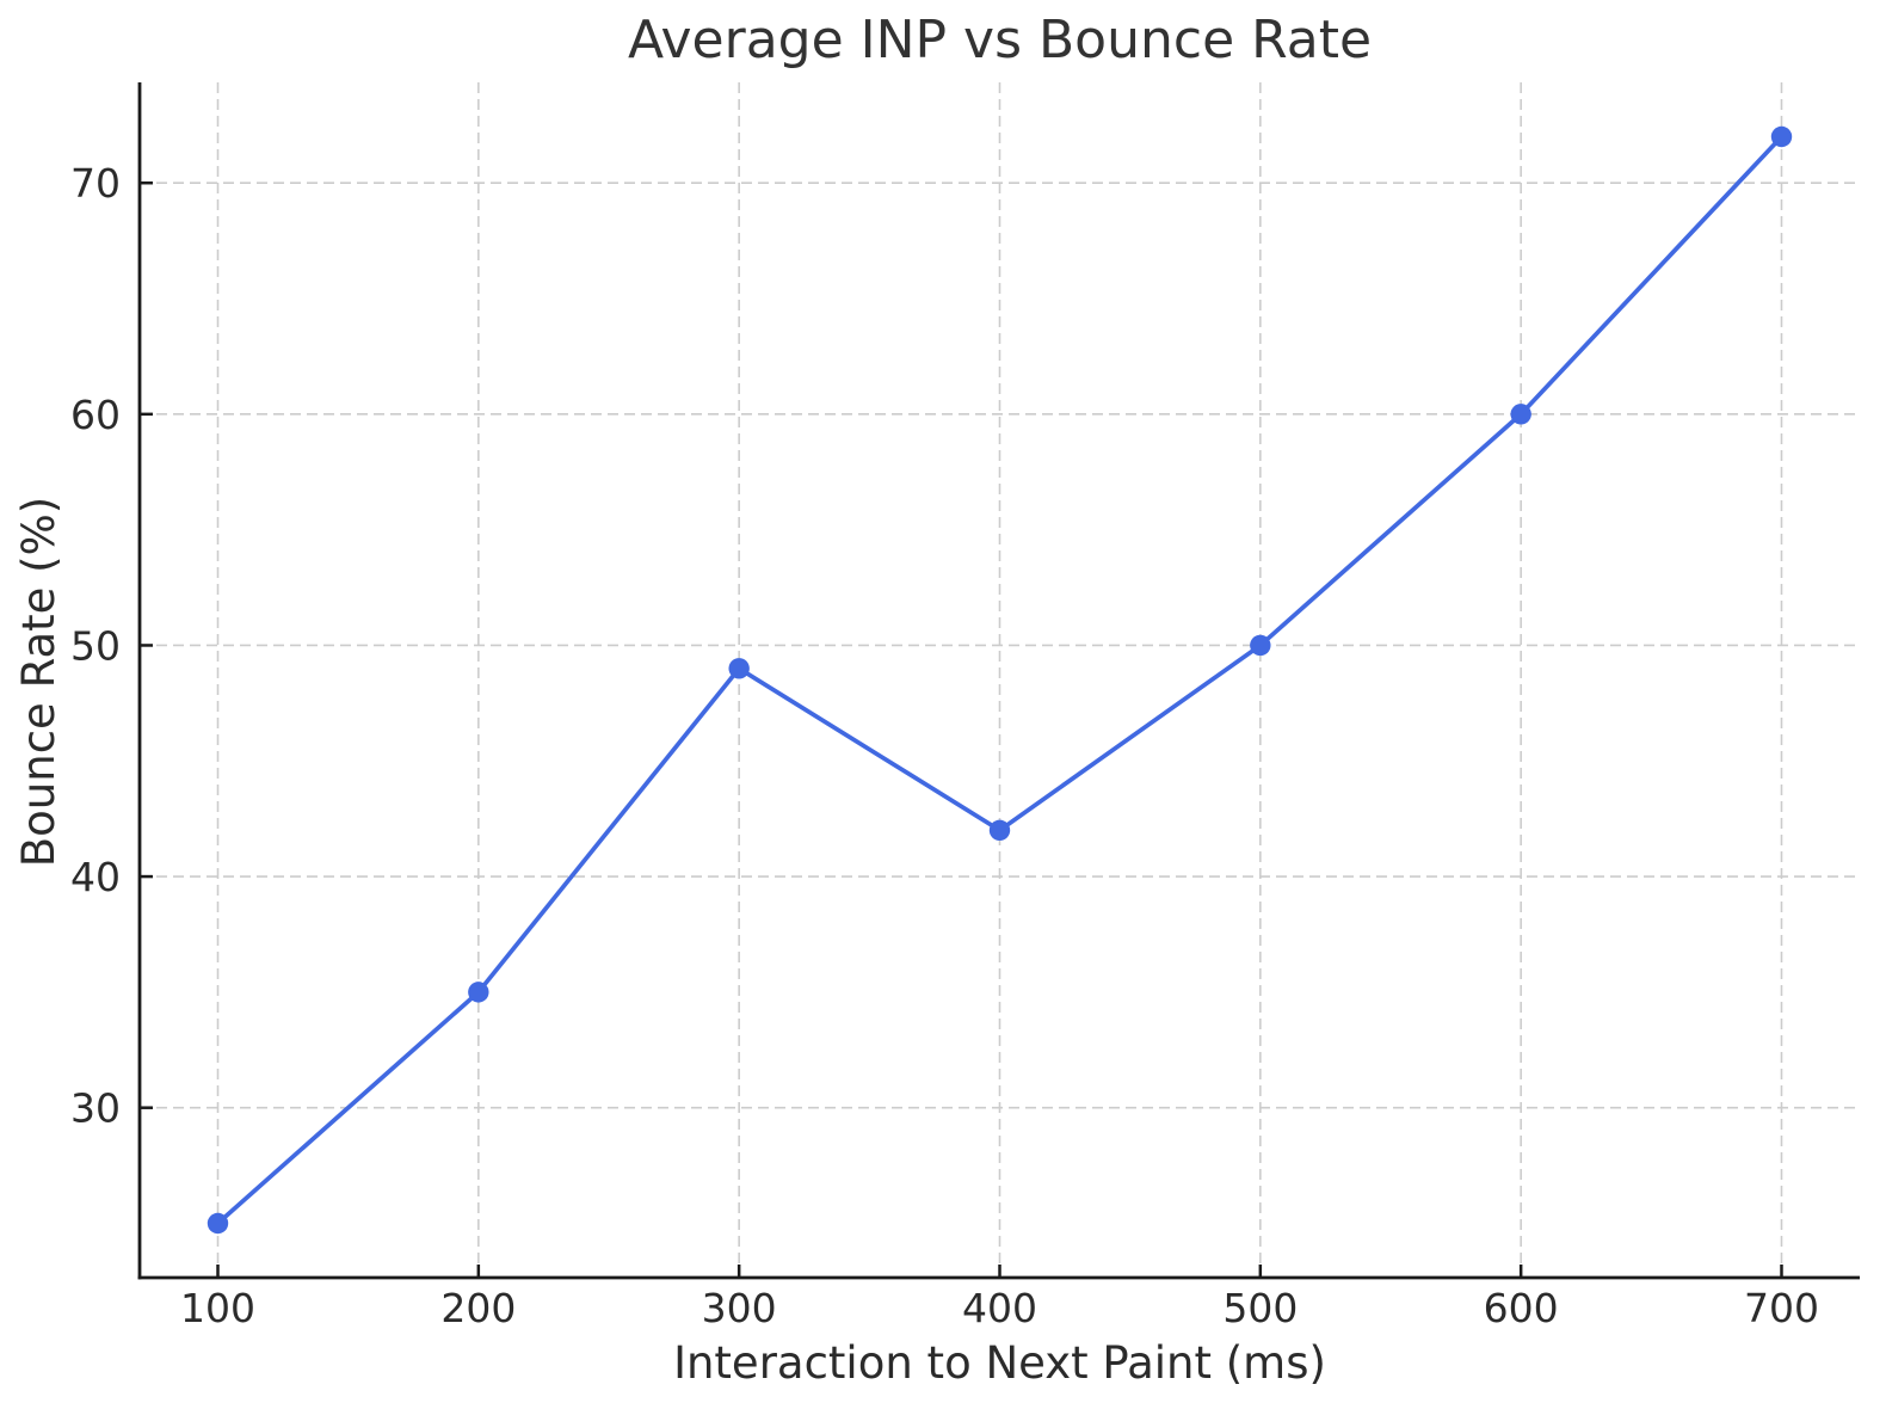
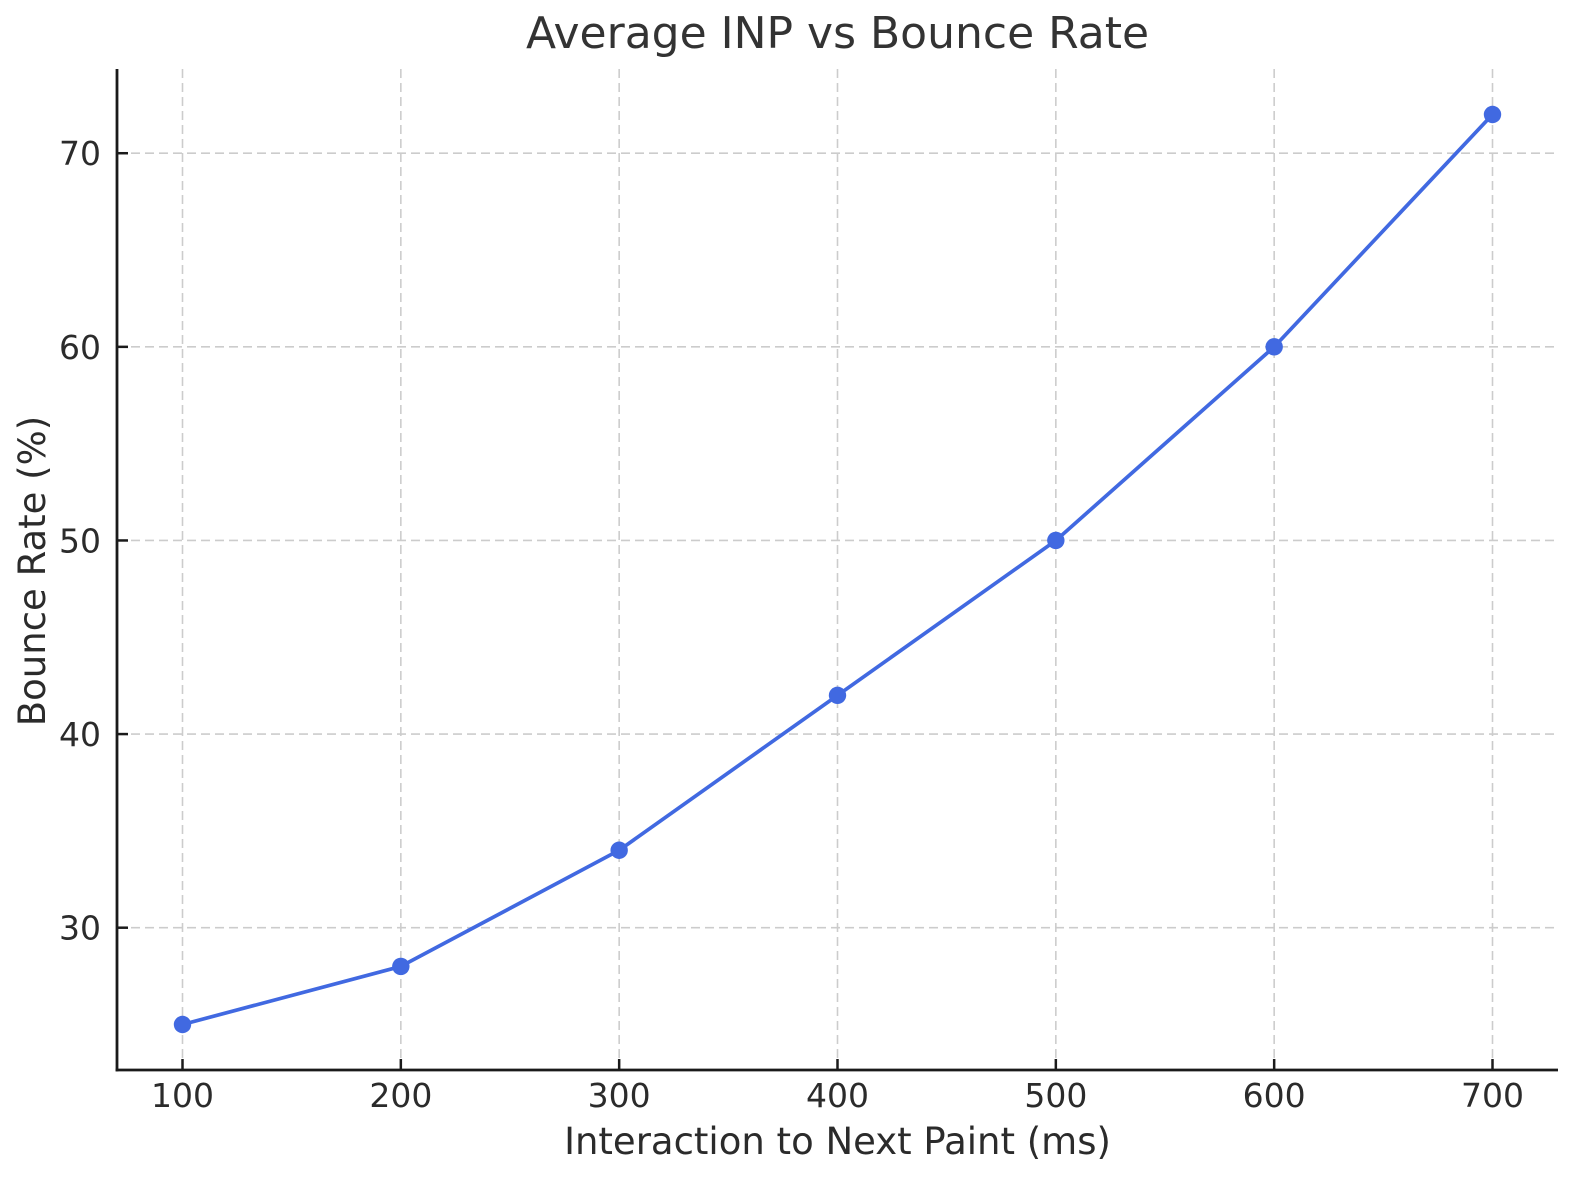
200: 35 -> 28
300: 49 -> 34
